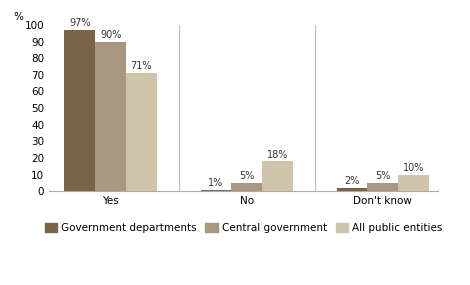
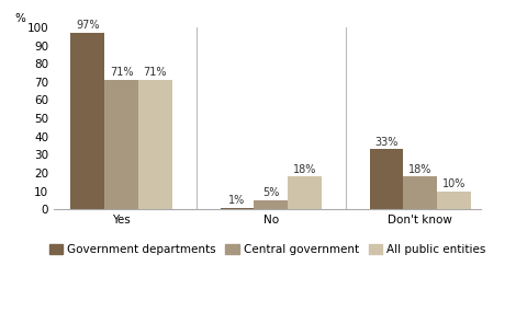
Central government/Yes: 90% -> 71%
Government departments/Don't know: 2% -> 33%
Central government/Don't know: 5% -> 18%
